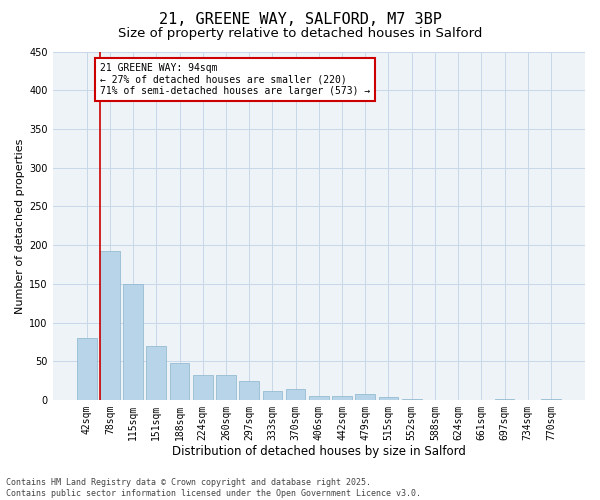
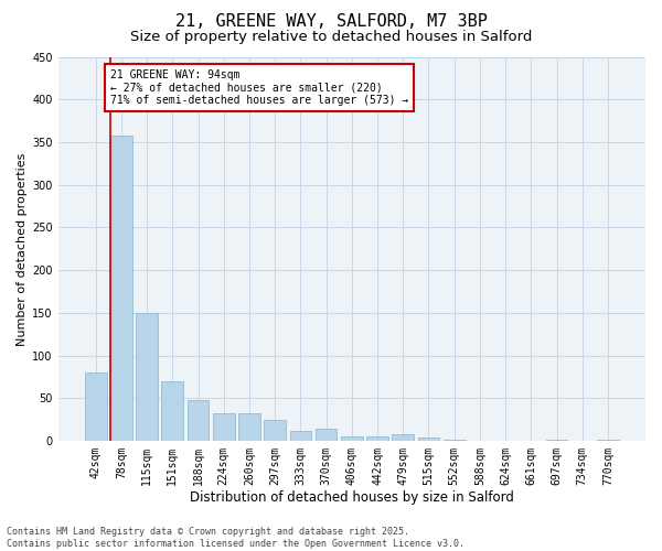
78sqm: 192 -> 358
